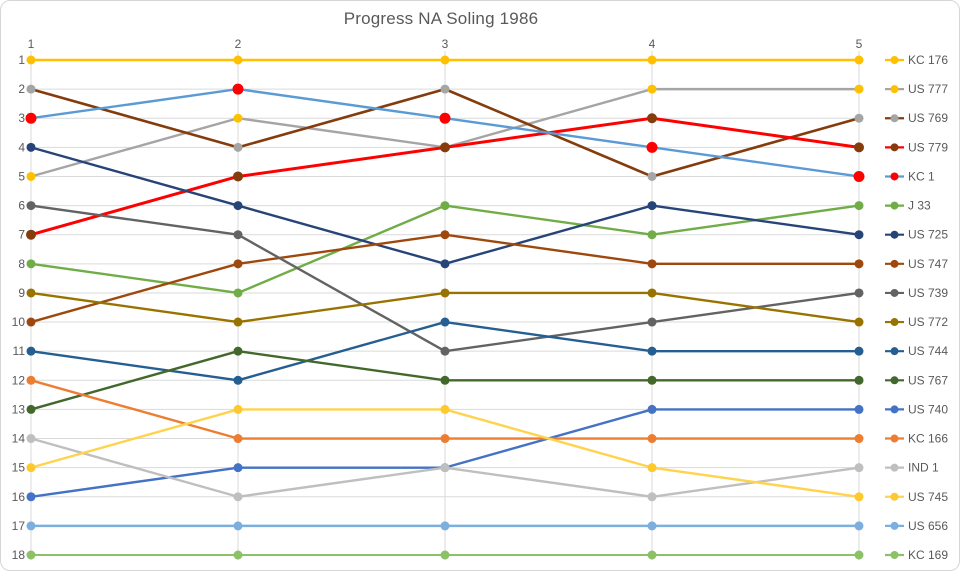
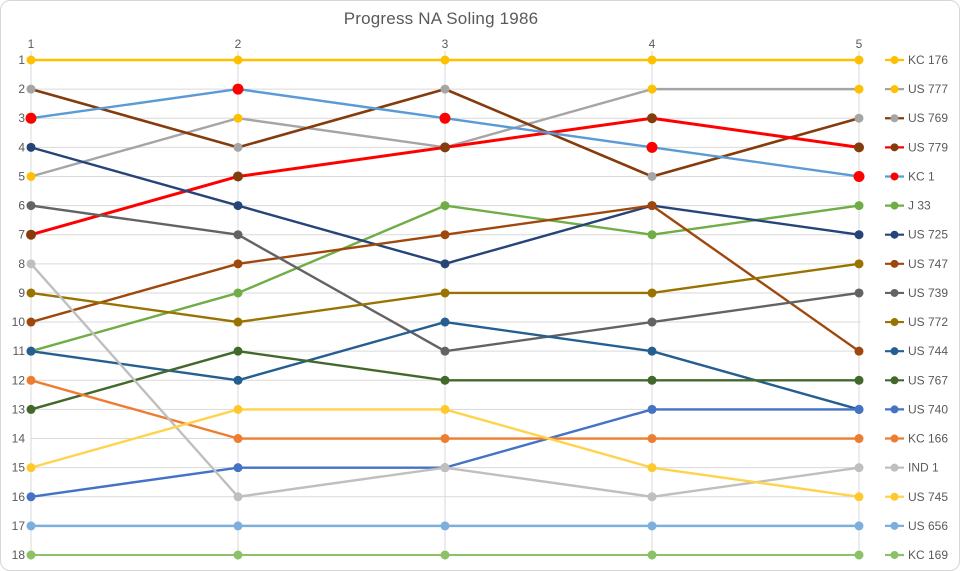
J 33/1: 8 -> 11
IND 1/1: 14 -> 8
US 747/4: 8 -> 6
US 747/5: 8 -> 11
US 772/5: 10 -> 8
US 744/5: 11 -> 13
